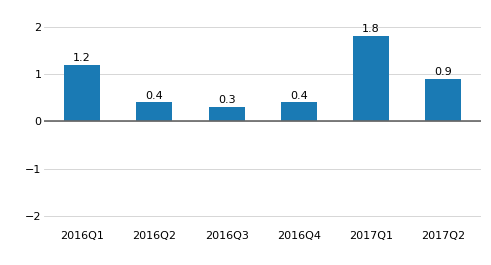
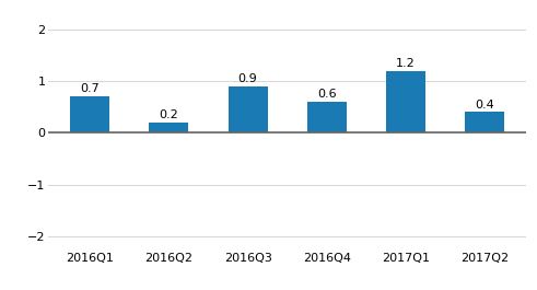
2016Q1: 1.2 -> 0.7
2016Q2: 0.4 -> 0.2
2016Q3: 0.3 -> 0.9
2016Q4: 0.4 -> 0.6
2017Q1: 1.8 -> 1.2
2017Q2: 0.9 -> 0.4
